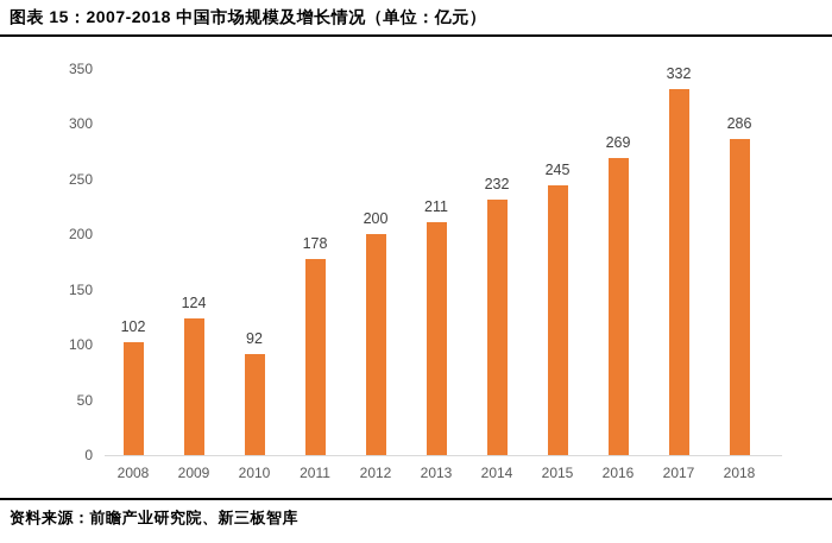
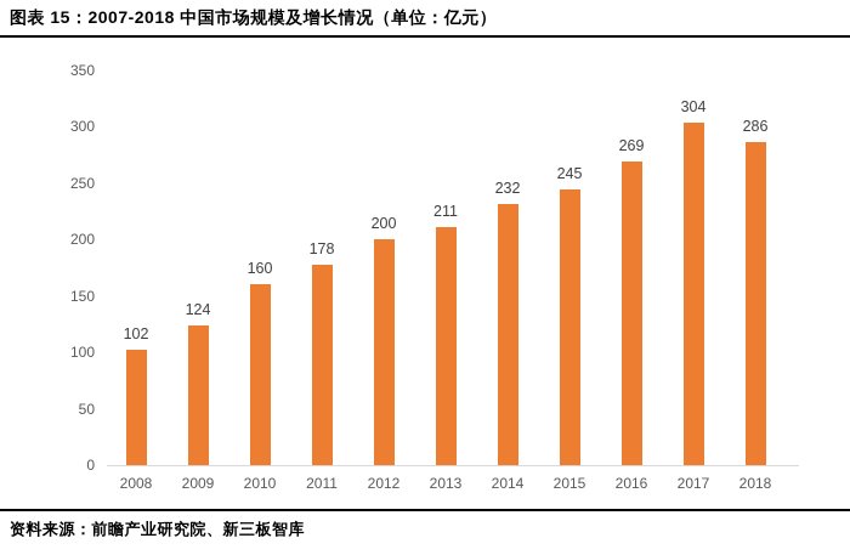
2010: 92 -> 160
2017: 332 -> 304
